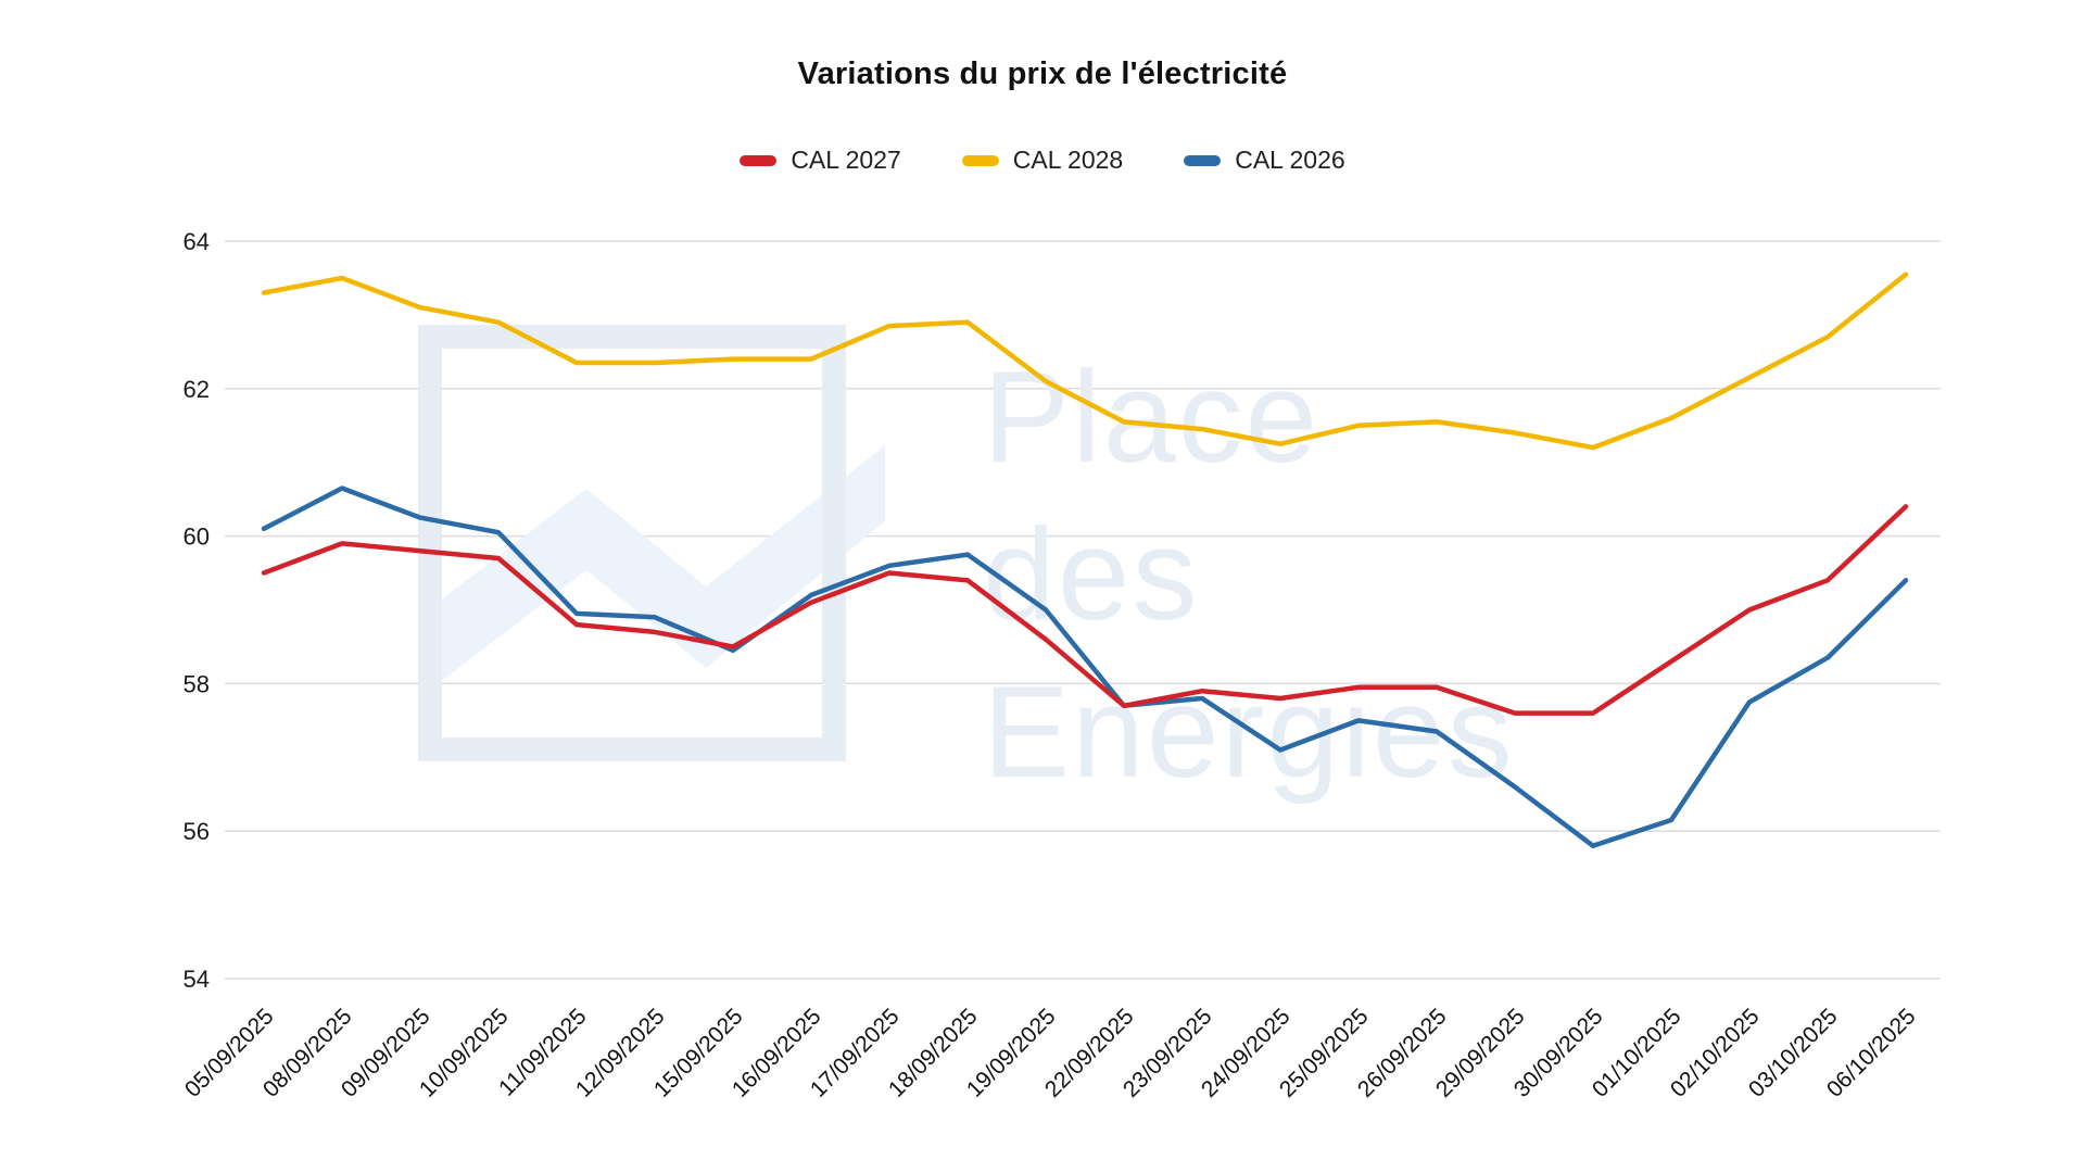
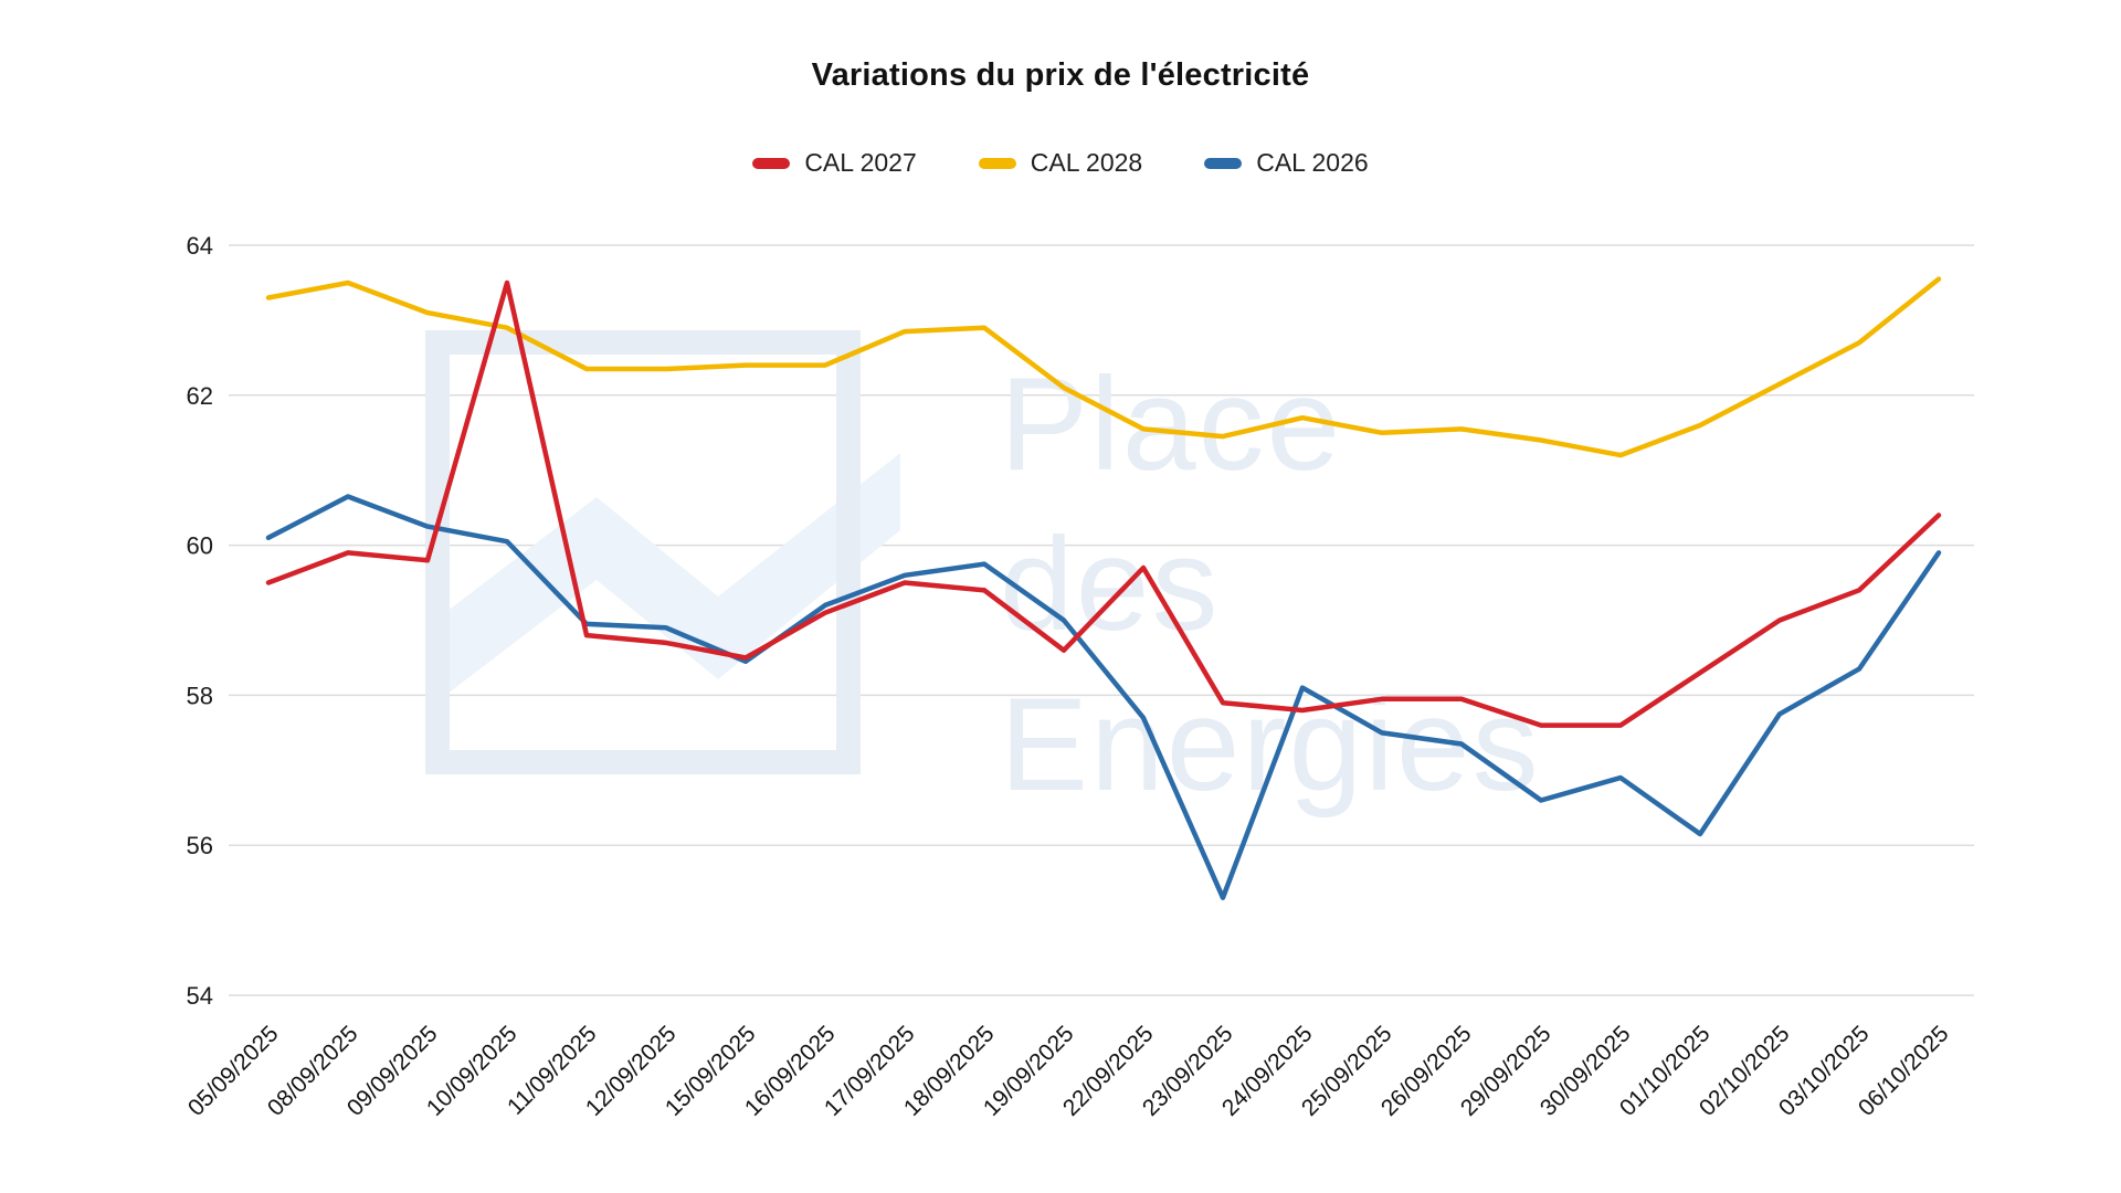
CAL 2027/10/09/2025: 59.7 -> 63.5
CAL 2027/22/09/2025: 57.7 -> 59.7
CAL 2026/23/09/2025: 57.8 -> 55.3
CAL 2028/24/09/2025: 61.2 -> 61.7
CAL 2026/24/09/2025: 57.1 -> 58.1
CAL 2026/30/09/2025: 55.8 -> 56.9
CAL 2026/06/10/2025: 59.4 -> 59.9
